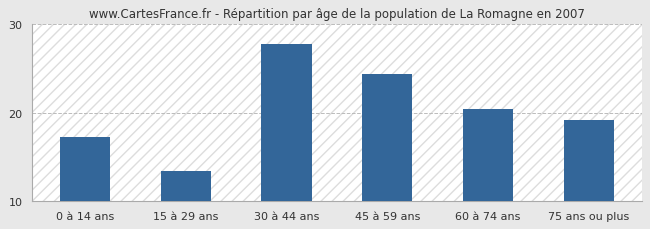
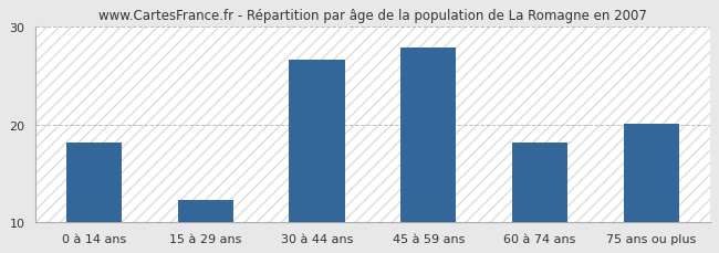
0 à 14 ans: 17.2 -> 18.1
15 à 29 ans: 13.4 -> 12.3
30 à 44 ans: 27.8 -> 26.6
45 à 59 ans: 24.4 -> 27.9
60 à 74 ans: 20.4 -> 18.2
75 ans ou plus: 19.2 -> 20.1
